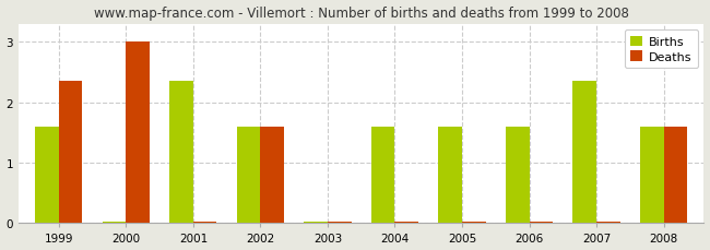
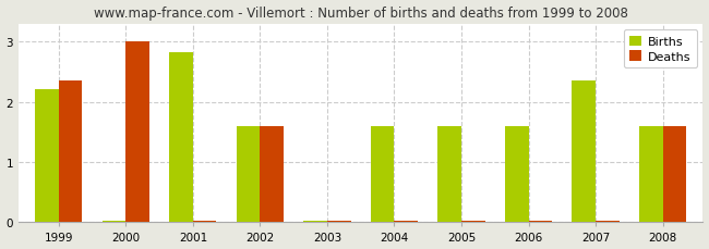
Births/1999: 1.60 -> 2.20
Births/2001: 2.35 -> 2.82
